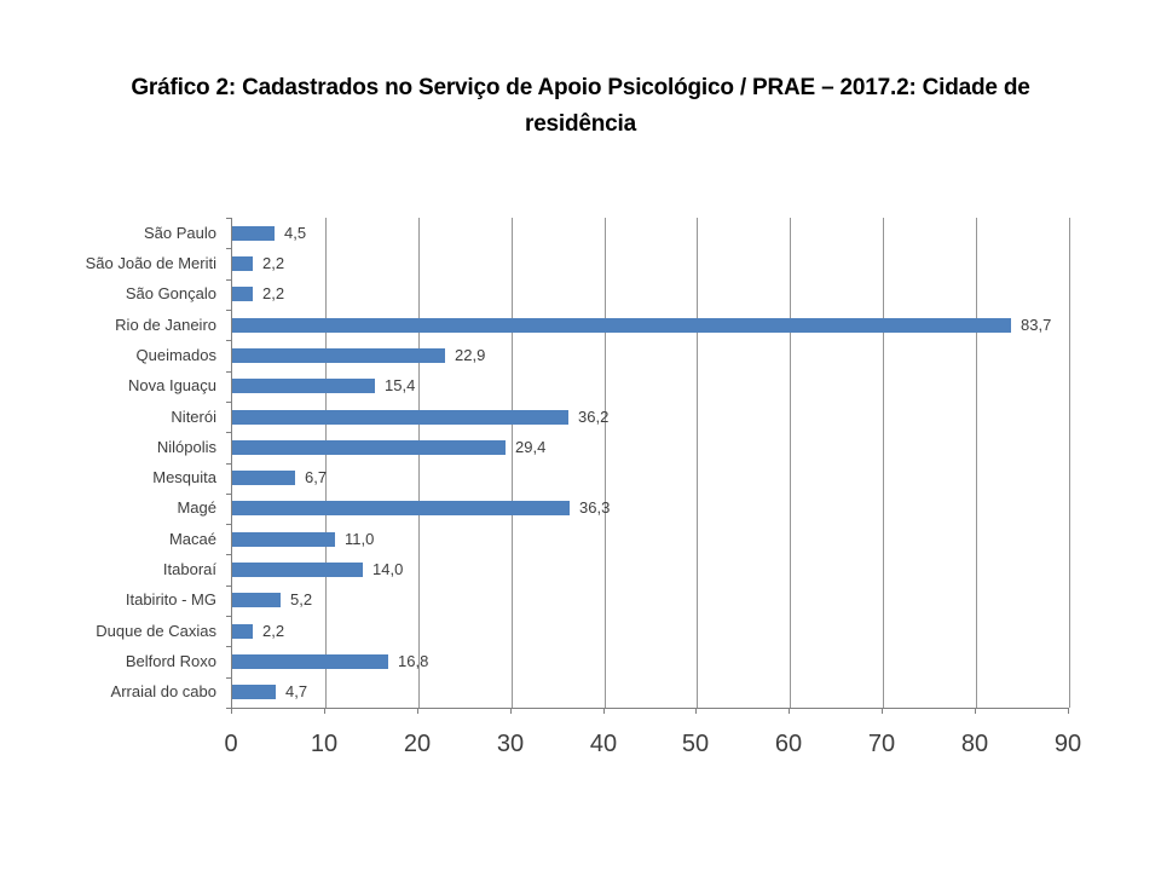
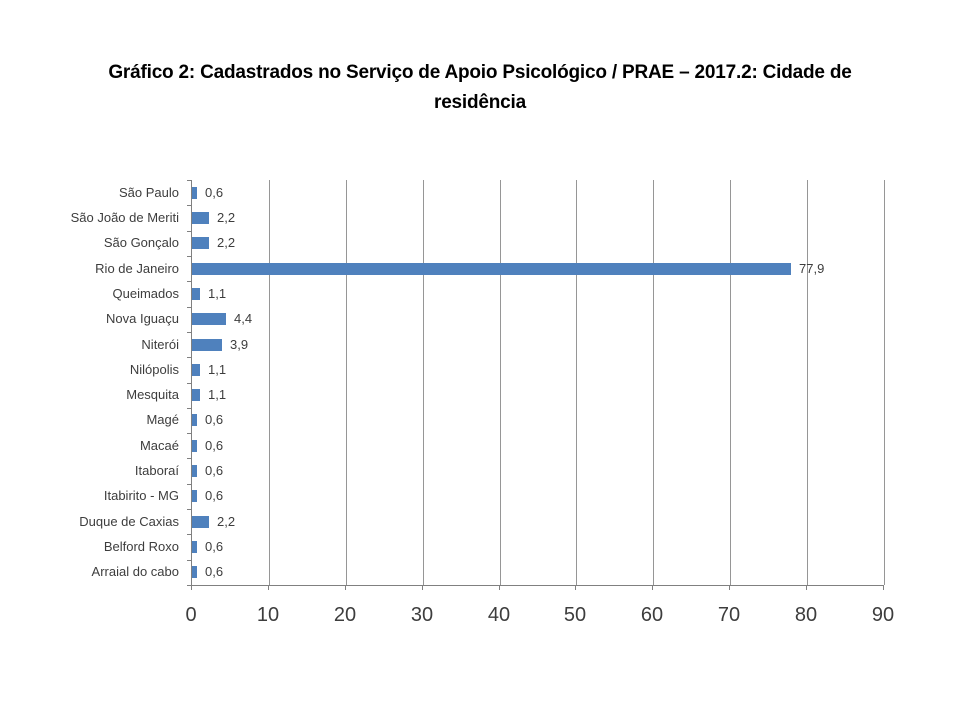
São Paulo: 4,5 -> 0,6
Rio de Janeiro: 83,7 -> 77,9
Queimados: 22,9 -> 1,1
Nova Iguaçu: 15,4 -> 4,4
Niterói: 36,2 -> 3,9
Nilópolis: 29,4 -> 1,1
Mesquita: 6,7 -> 1,1
Magé: 36,3 -> 0,6
Macaé: 11,0 -> 0,6
Itaboraí: 14,0 -> 0,6
Itabirito - MG: 5,2 -> 0,6
Belford Roxo: 16,8 -> 0,6
Arraial do cabo: 4,7 -> 0,6
